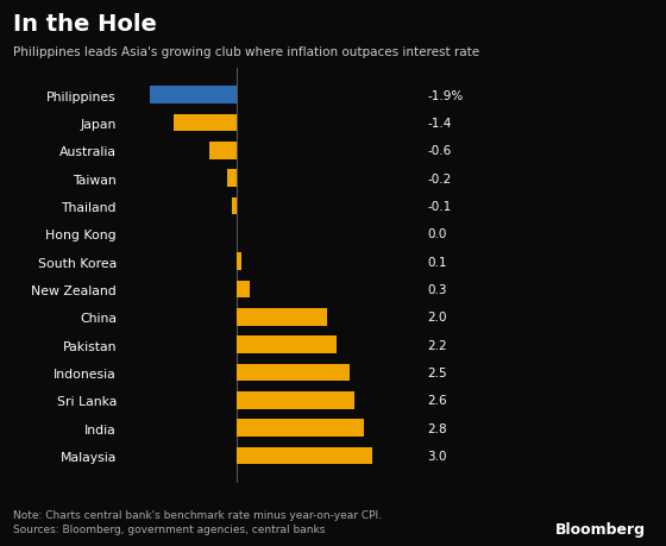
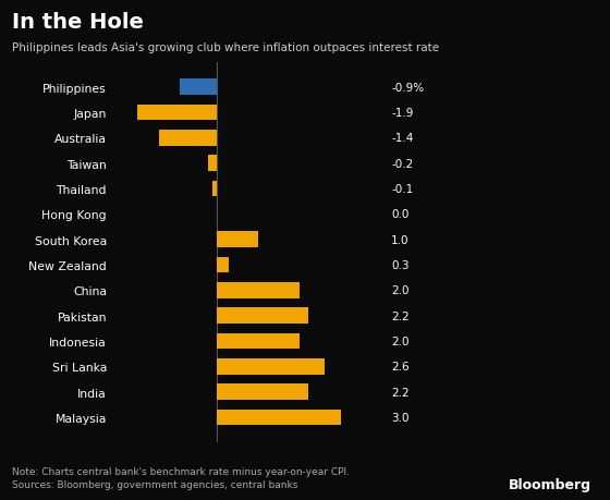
Philippines: -1.9% -> -0.9%
Japan: -1.4 -> -1.9
Australia: -0.6 -> -1.4
South Korea: 0.1 -> 1.0
Indonesia: 2.5 -> 2.0
India: 2.8 -> 2.2
